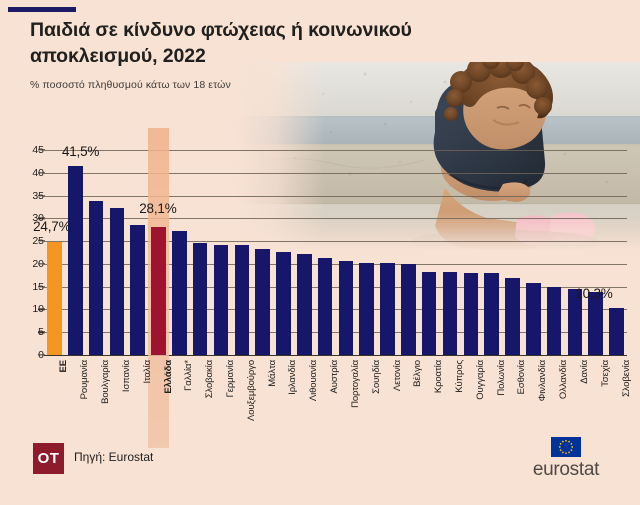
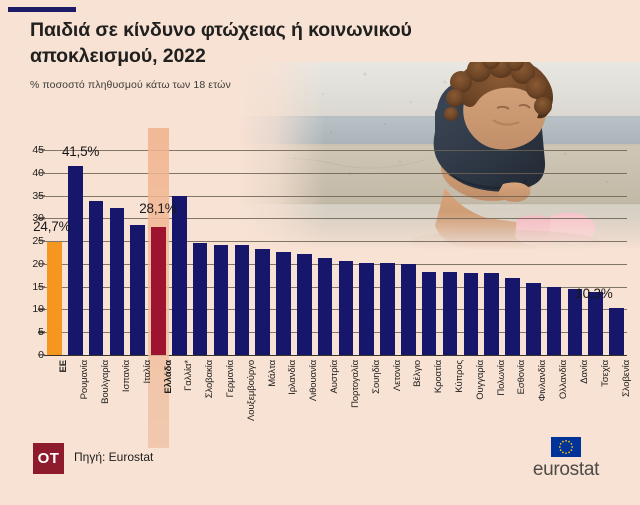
Γαλλία*: 27 -> 35
